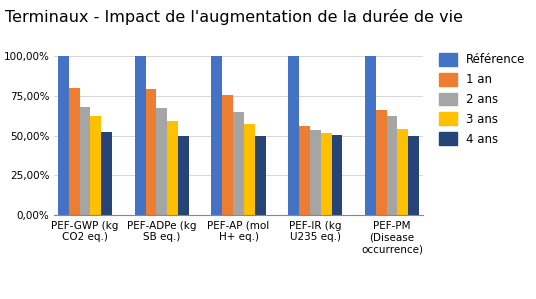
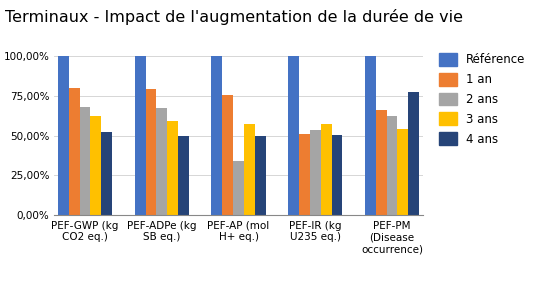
2 ans/PEF-AP (mol H+ eq.): 65% -> 34%
1 an/PEF-IR (kg U235 eq.): 56% -> 51%
3 ans/PEF-IR (kg U235 eq.): 52% -> 57%
4 ans/PEF-PM (Disease occurrence): 50% -> 77%
